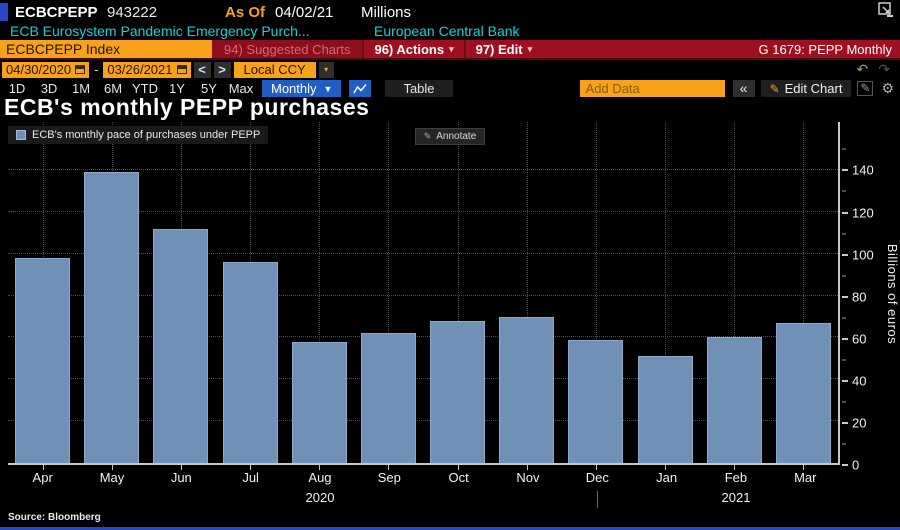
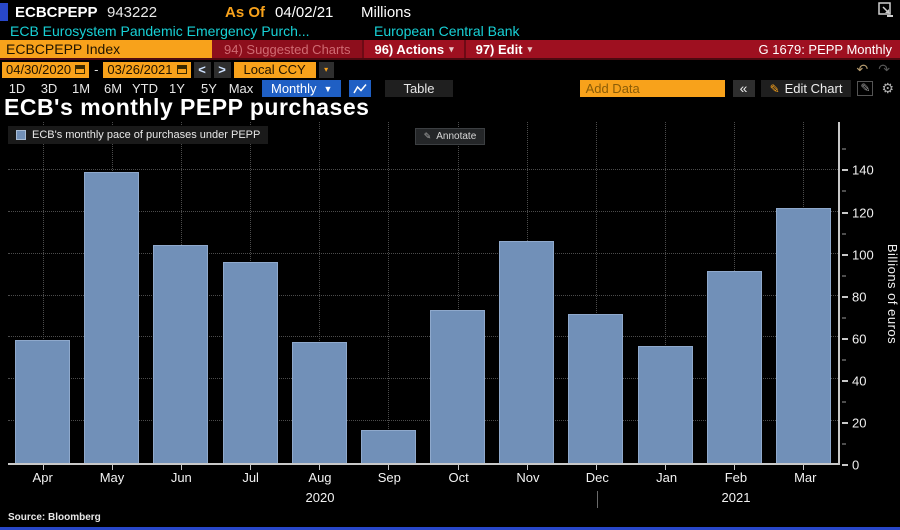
Apr: 98 -> 59
Jun: 112 -> 104
Sep: 62 -> 16
Oct: 68 -> 73
Nov: 70 -> 106
Dec: 59 -> 71
Jan: 51 -> 56
Feb: 60 -> 92
Mar: 67 -> 122
